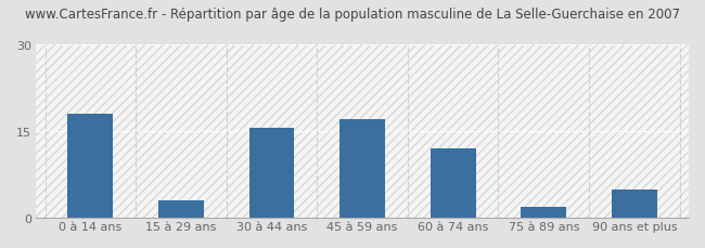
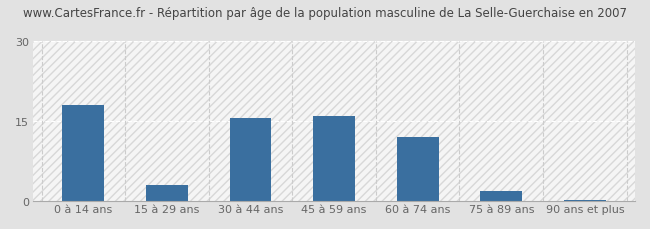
45 à 59 ans: 17.0 -> 16.0
90 ans et plus: 5.0 -> 0.3
